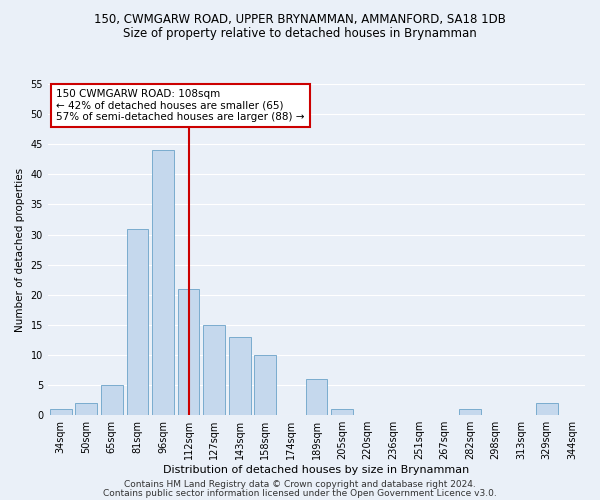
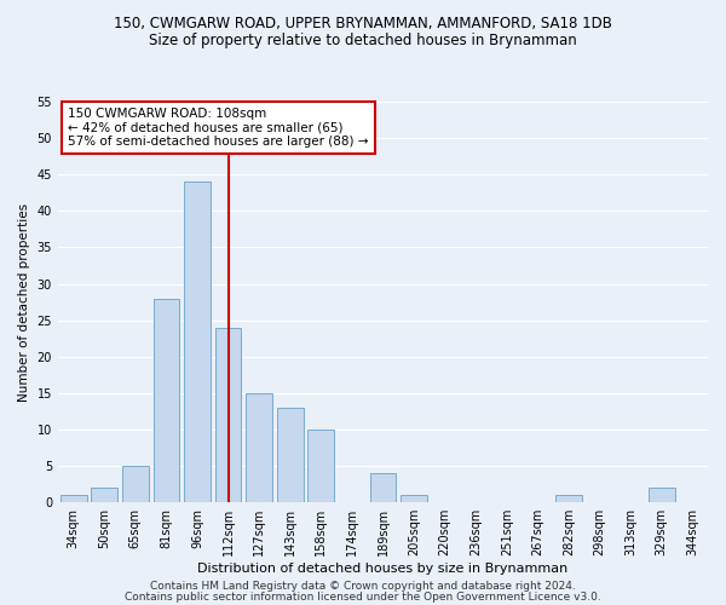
81sqm: 31 -> 28
112sqm: 21 -> 24
189sqm: 6 -> 4
